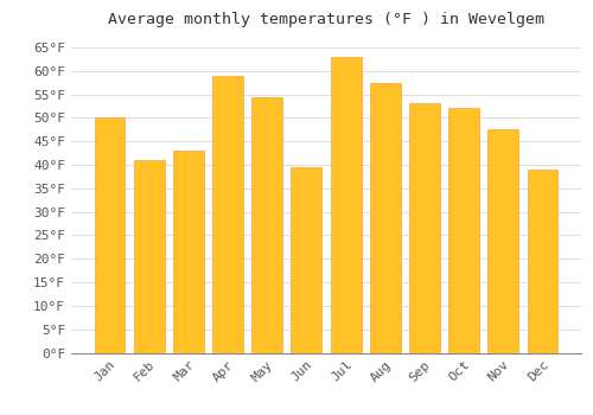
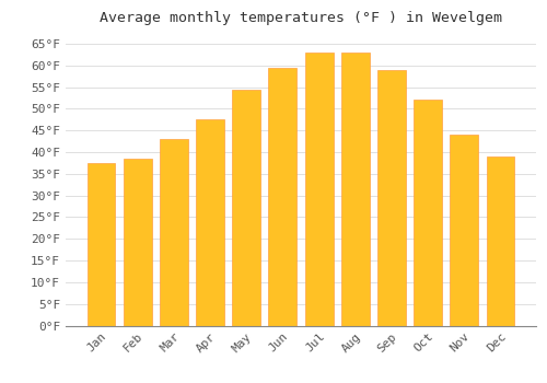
Jan: 50.0°F -> 37.5°F
Feb: 41.0°F -> 38.5°F
Apr: 59.0°F -> 47.5°F
Jun: 39.5°F -> 59.5°F
Aug: 57.5°F -> 63.0°F
Sep: 53.0°F -> 59.0°F
Nov: 47.5°F -> 44.0°F
